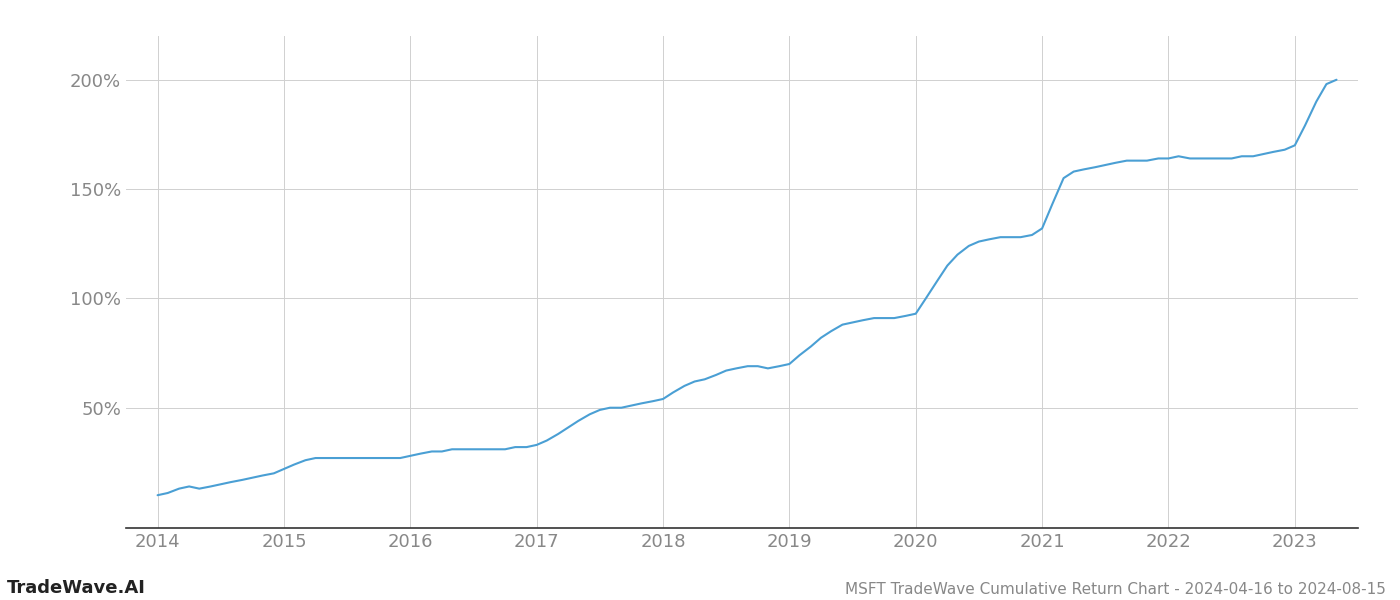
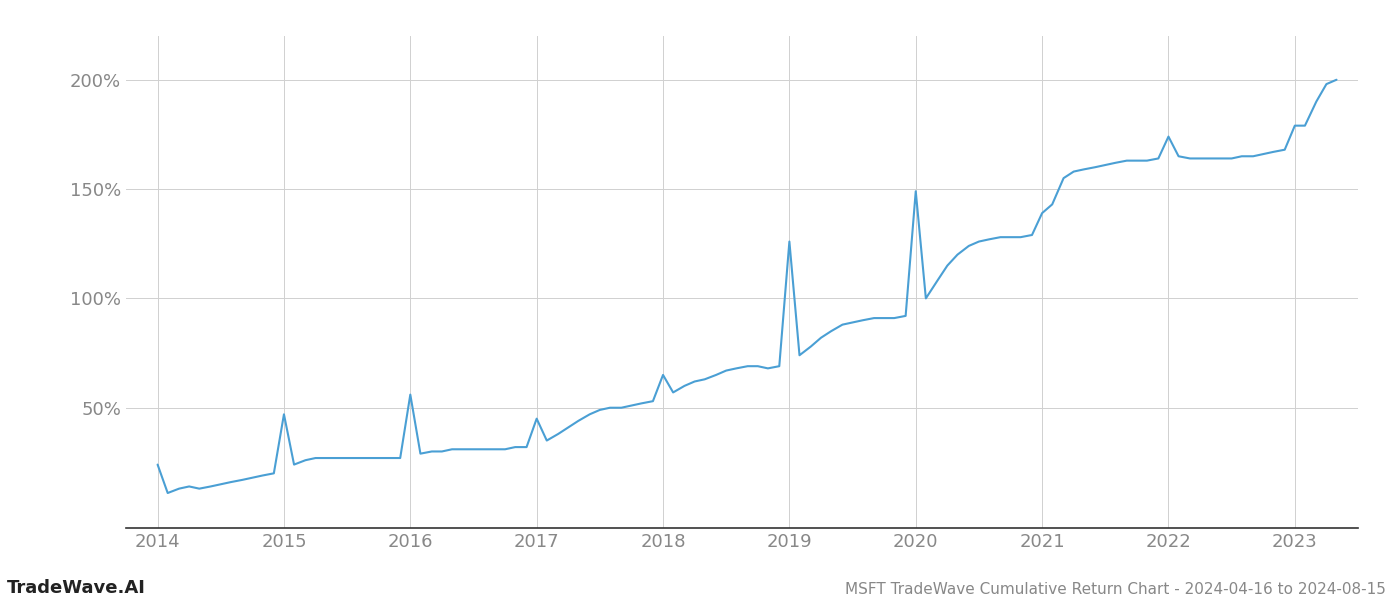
2014: 10% -> 24%
2015: 22% -> 47%
2016: 28% -> 56%
2017: 33% -> 45%
2018: 54% -> 65%
2019: 70% -> 126%
2020: 93% -> 149%
2021: 132% -> 139%
2022: 164% -> 174%
2023: 170% -> 179%
